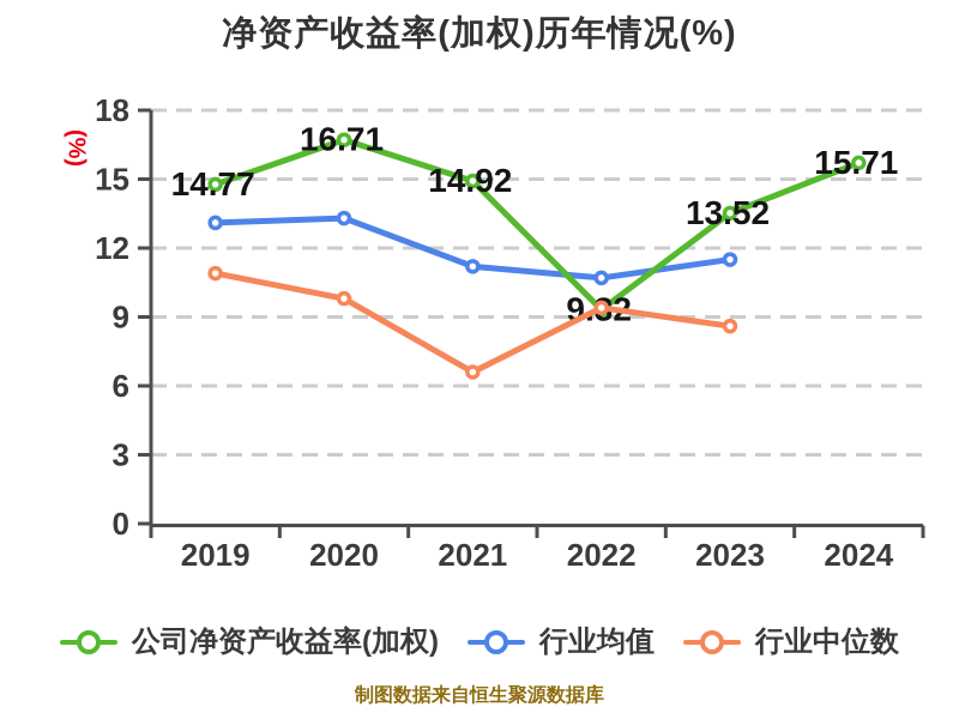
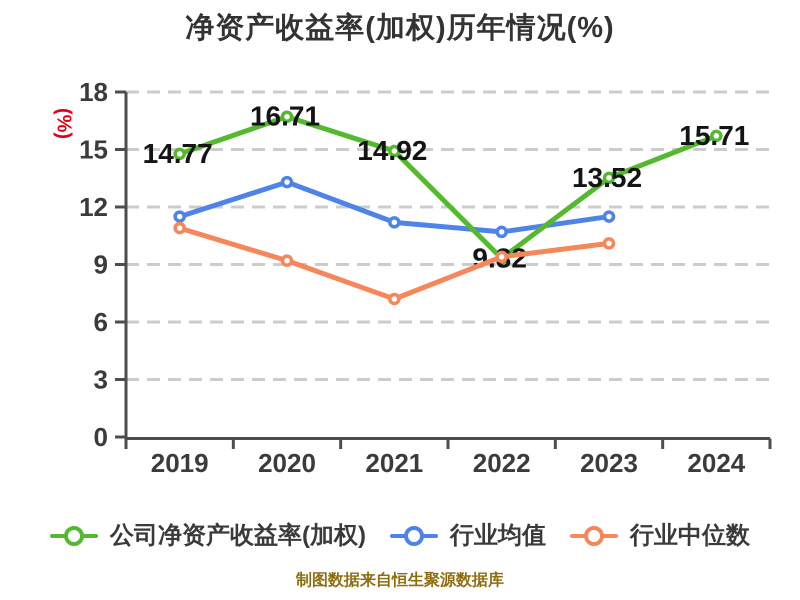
行业均值/2019: 13.1 -> 11.5
行业中位数/2020: 9.8 -> 9.2
行业中位数/2021: 6.6 -> 7.2
行业中位数/2023: 8.6 -> 10.1
